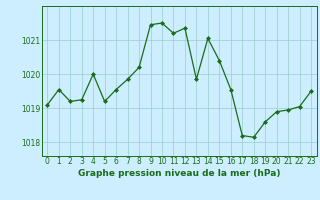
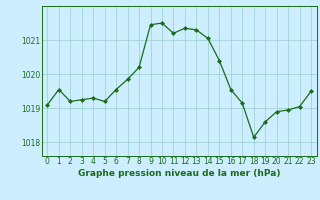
4: 1020.00 -> 1019.30
13: 1019.85 -> 1021.30
17: 1018.20 -> 1019.15
